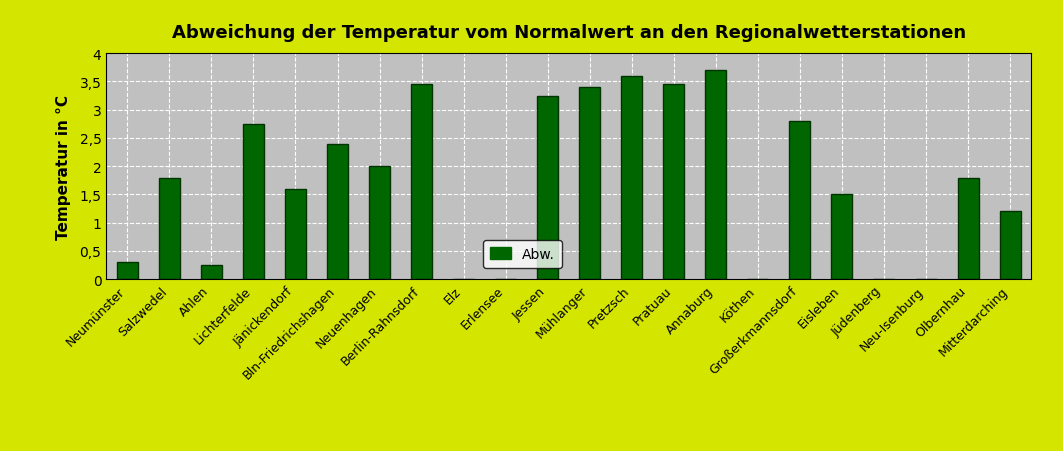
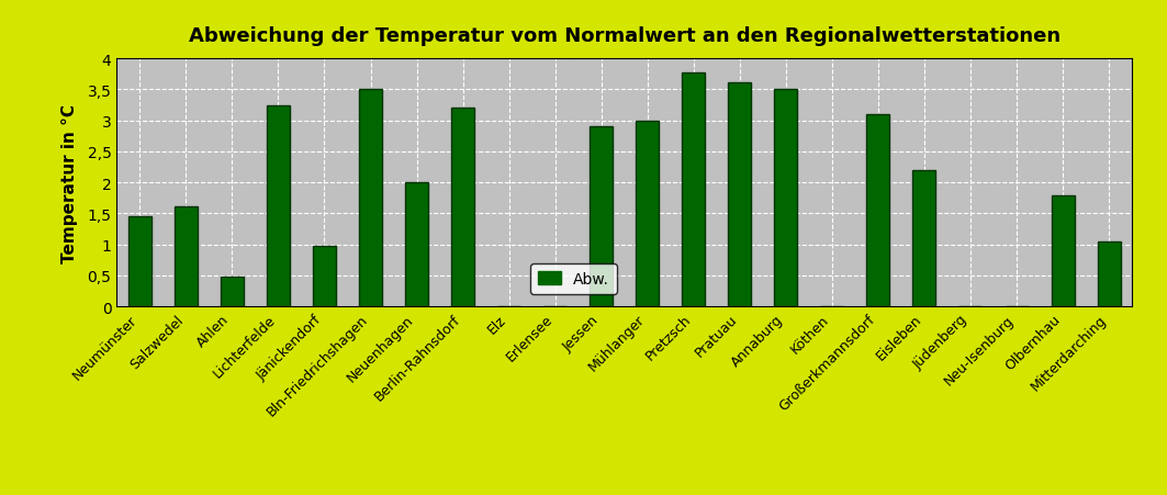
Neumünster: 0,30 -> 1,46
Salzwedel: 1,80 -> 1,62
Ahlen: 0,25 -> 0,48
Lichterfelde: 2,75 -> 3,24
Jänickendorf: 1,60 -> 0,98
Bln-Friedrichshagen: 2,40 -> 3,50
Berlin-Rahnsdorf: 3,45 -> 3,20
Jessen: 3,25 -> 2,90
Mühlanger: 3,40 -> 3,00
Pretzsch: 3,60 -> 3,78
Pratuau: 3,45 -> 3,62
Annaburg: 3,70 -> 3,50
Großerkmannsdorf: 2,80 -> 3,10
Eisleben: 1,50 -> 2,20
Mitterdarching: 1,20 -> 1,04
